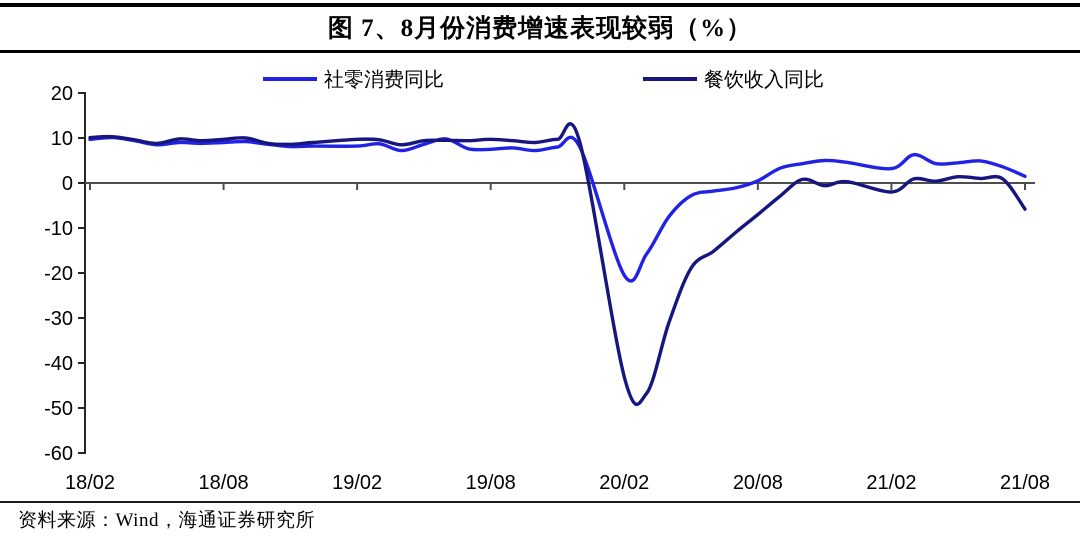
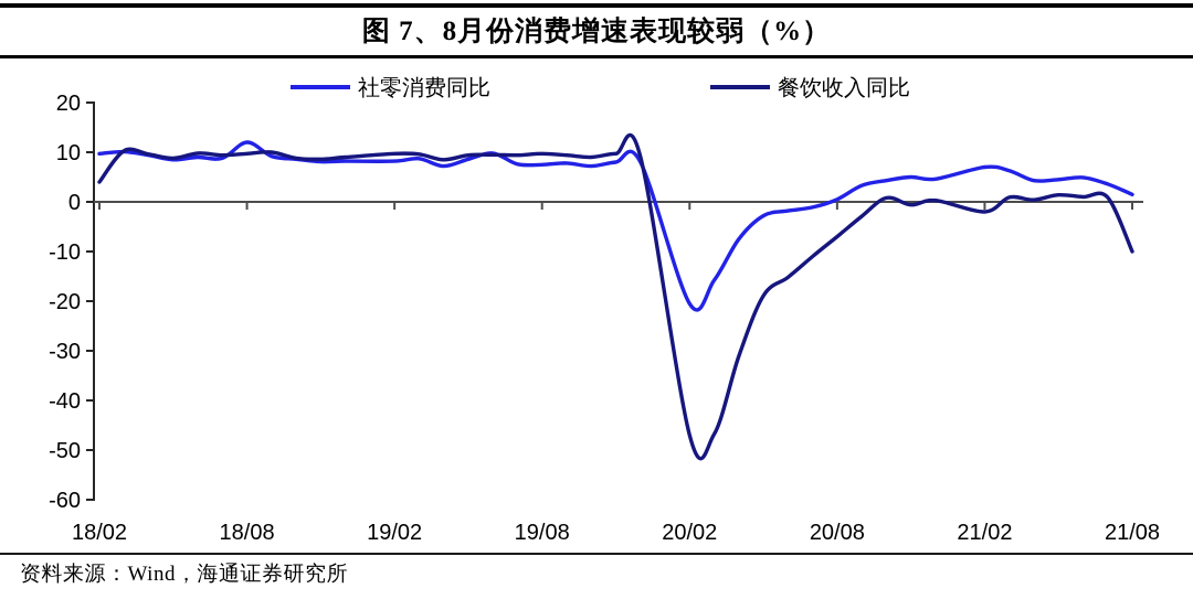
餐饮收入同比/18/02: 10 -> 4
社零消费同比/18/08: 9 -> 12
餐饮收入同比/20/02: -43 -> -47
社零消费同比/21/02: 3 -> 7
餐饮收入同比/21/08: -6 -> -10
